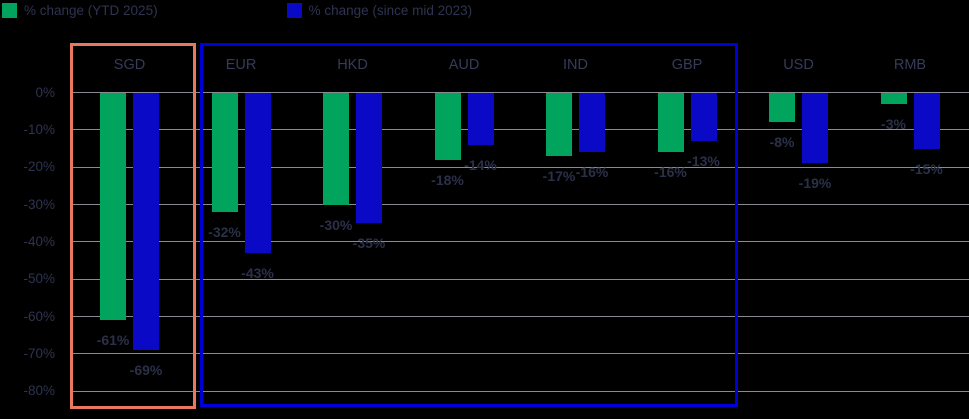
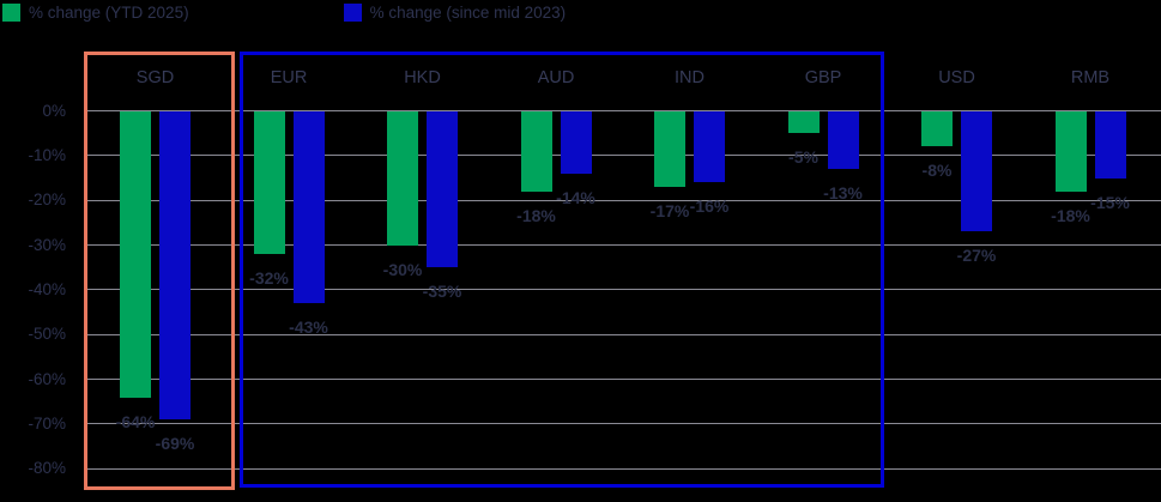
% change (YTD 2025)/SGD: -61% -> -64%
% change (YTD 2025)/GBP: -16% -> -5%
% change (since mid 2023)/USD: -19% -> -27%
% change (YTD 2025)/RMB: -3% -> -18%
